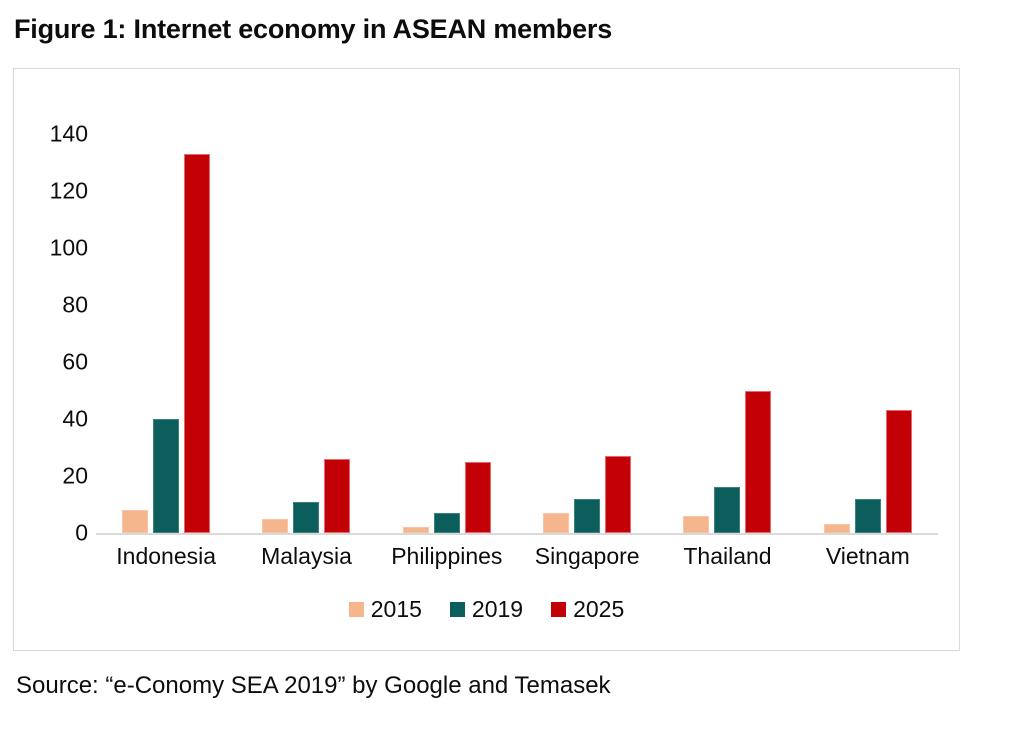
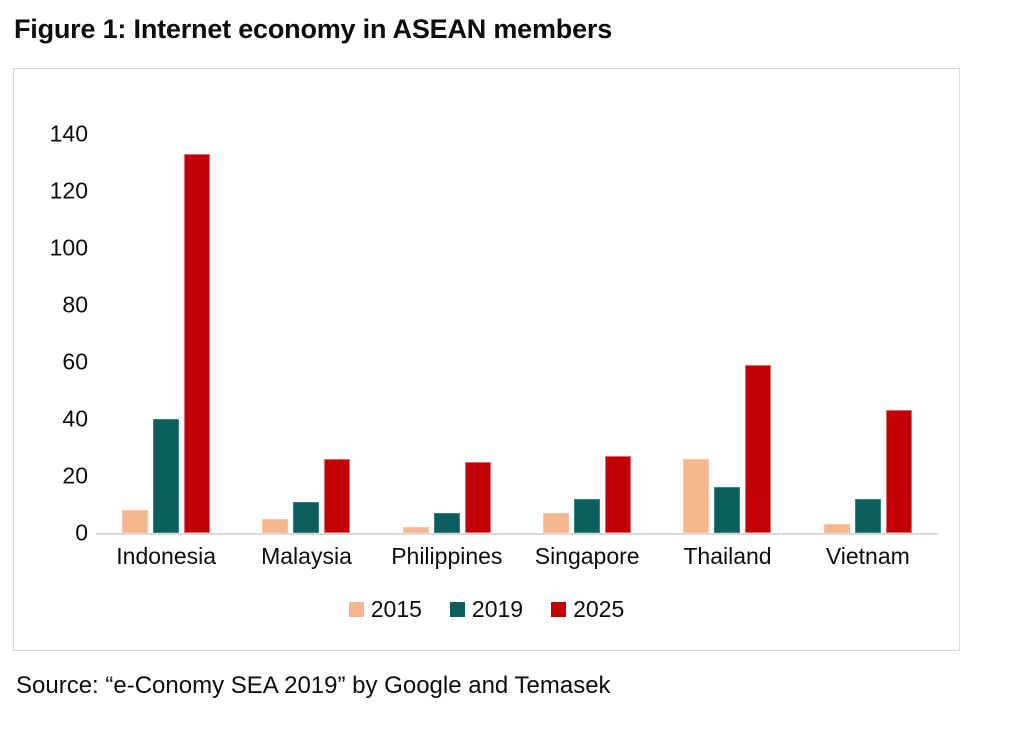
2015/Thailand: 6 -> 26
2025/Thailand: 50 -> 59
